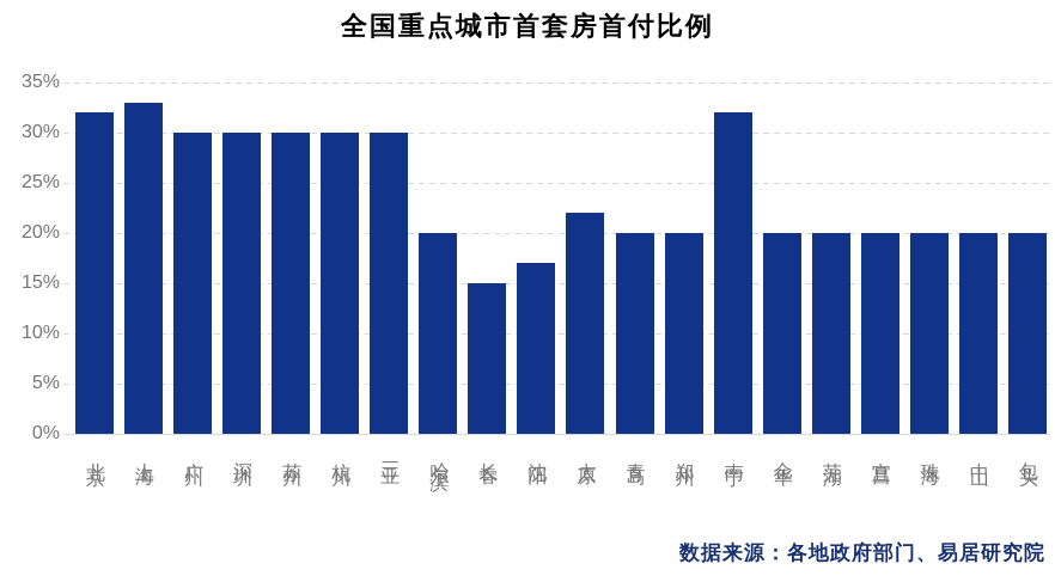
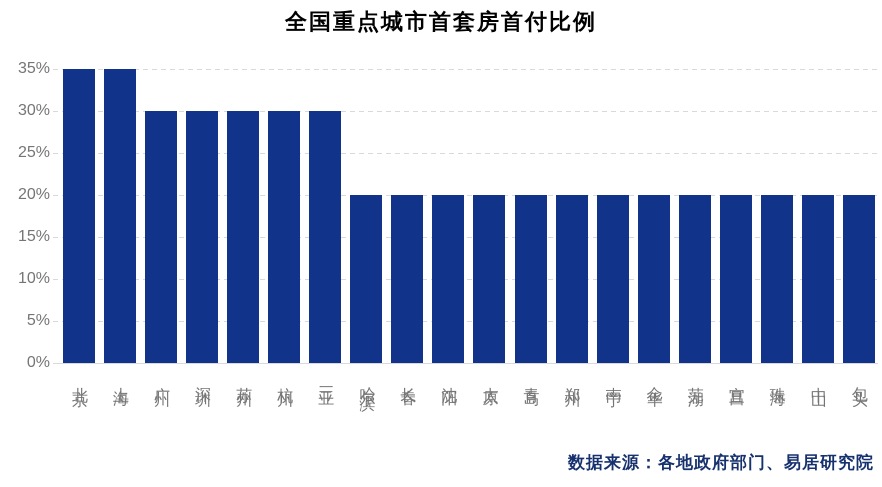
北京: 32% -> 35%
上海: 33% -> 35%
长春: 15% -> 20%
沈阳: 17% -> 20%
太原: 22% -> 20%
南宁: 32% -> 20%
